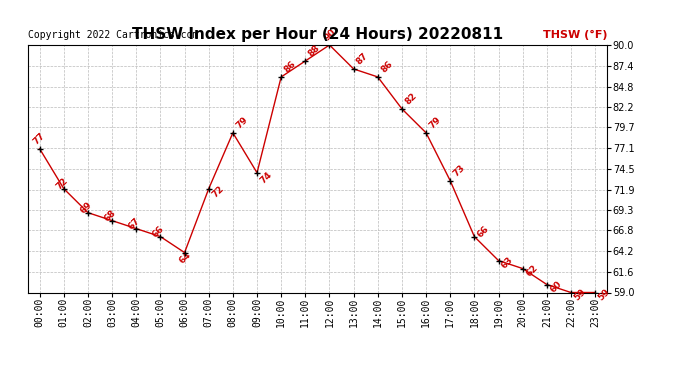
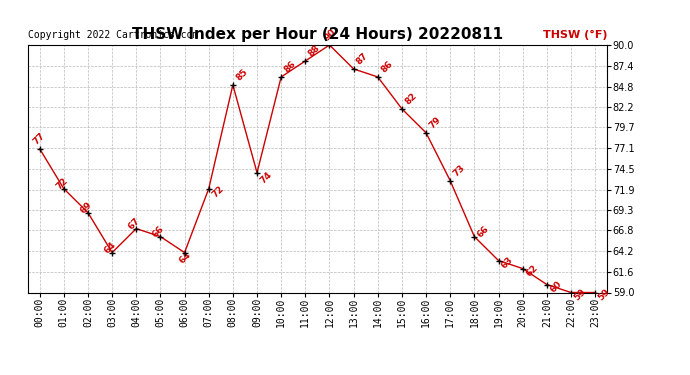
03:00: 68 -> 64
08:00: 79 -> 85
